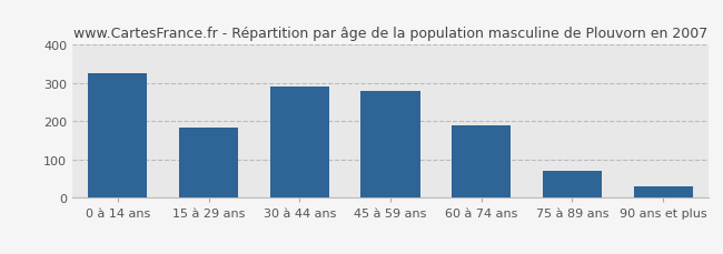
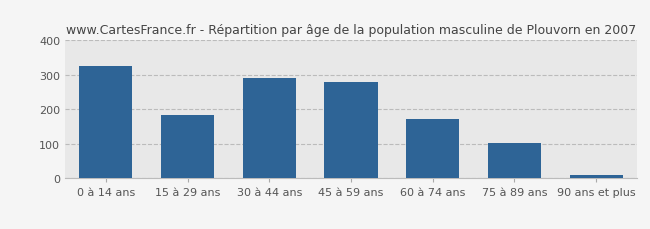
60 à 74 ans: 190 -> 172
75 à 89 ans: 70 -> 102
90 ans et plus: 30 -> 10
